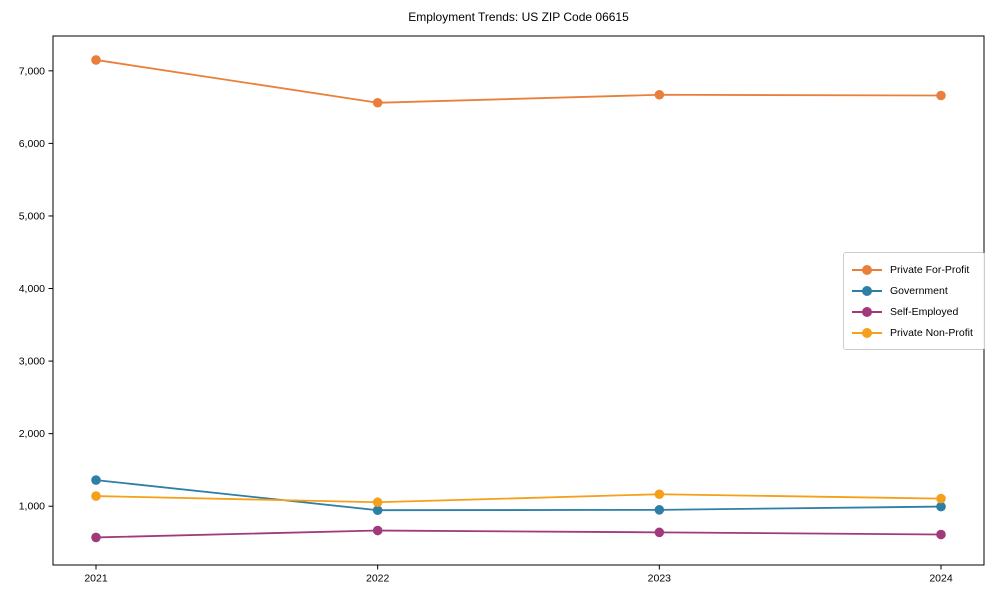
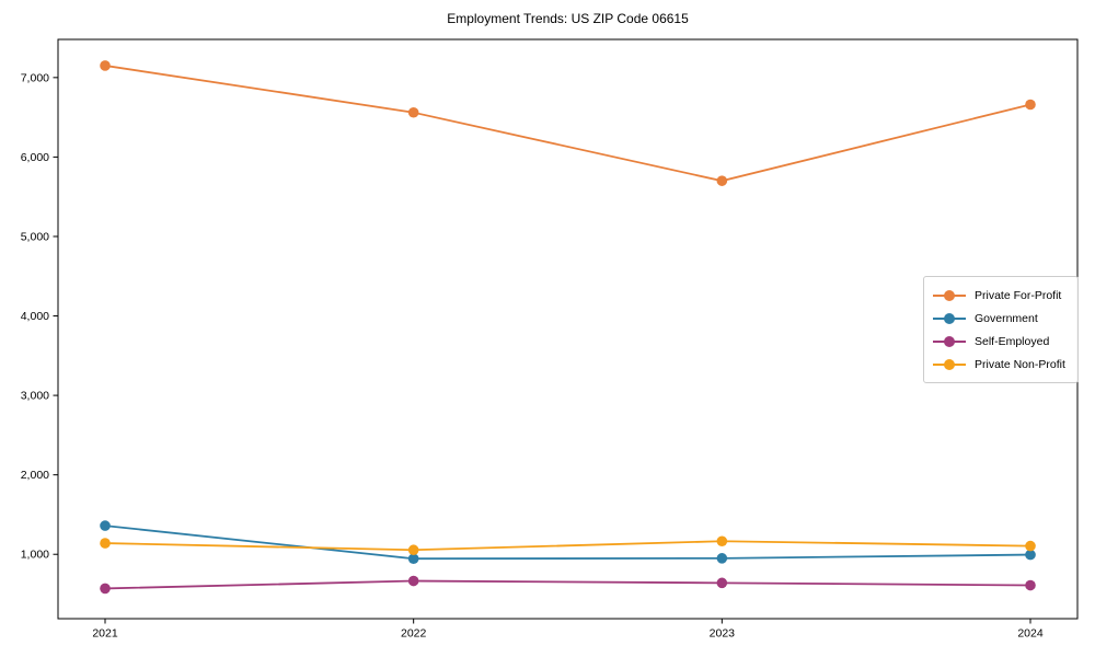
Private For-Profit/2023: 6700 -> 5700
